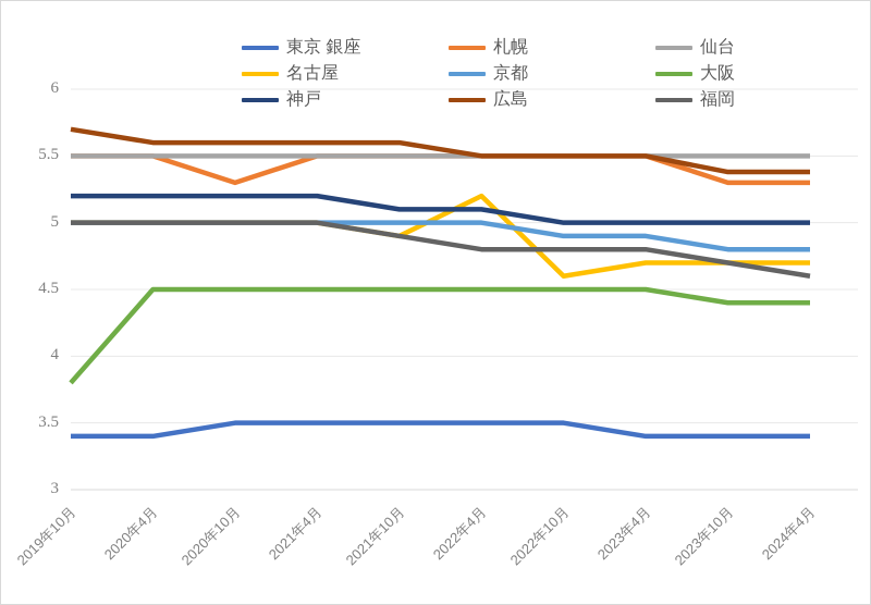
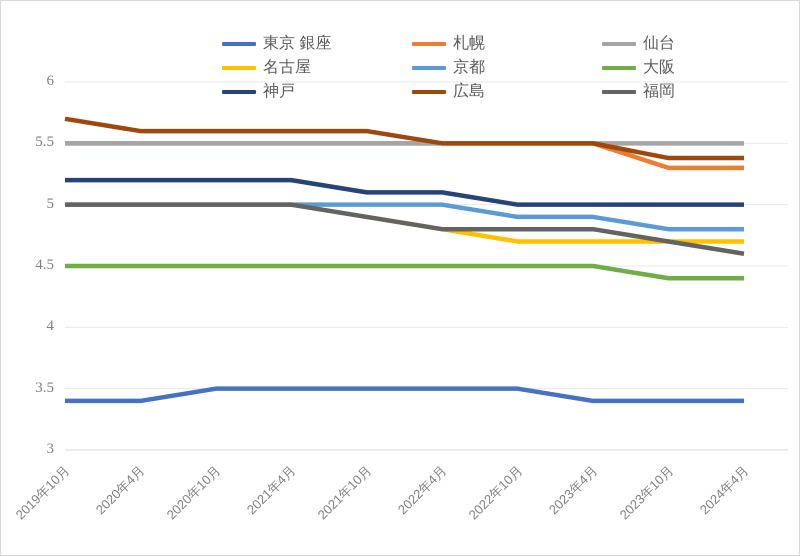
大阪/2019年10月: 3.8 -> 4.5
札幌/2020年10月: 5.3 -> 5.5
名古屋/2022年4月: 5.2 -> 4.8
名古屋/2022年10月: 4.6 -> 4.7
